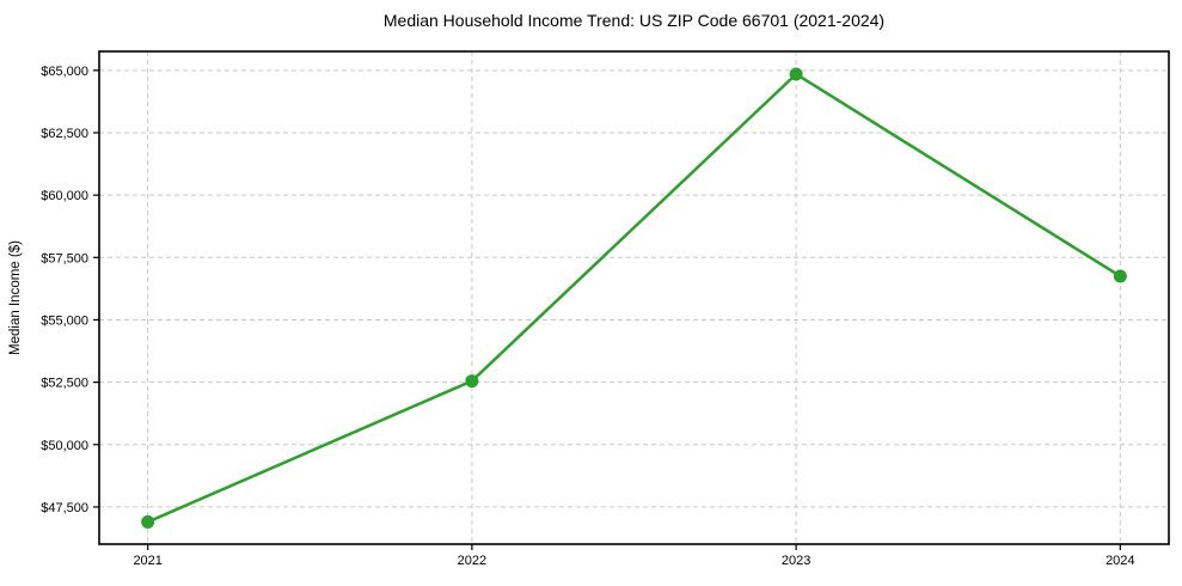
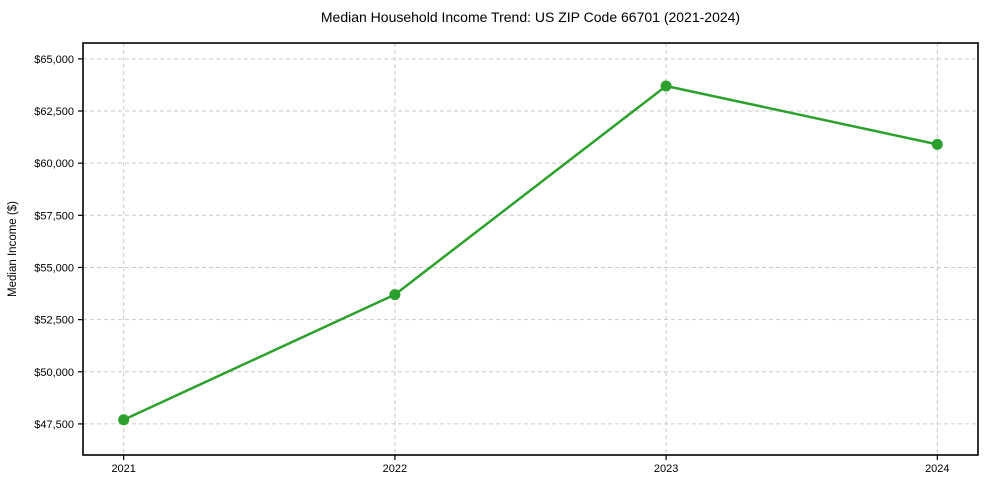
2021: $46900 -> $47700
2022: $52600 -> $53700
2023: $64800 -> $63700
2024: $56800 -> $60900
